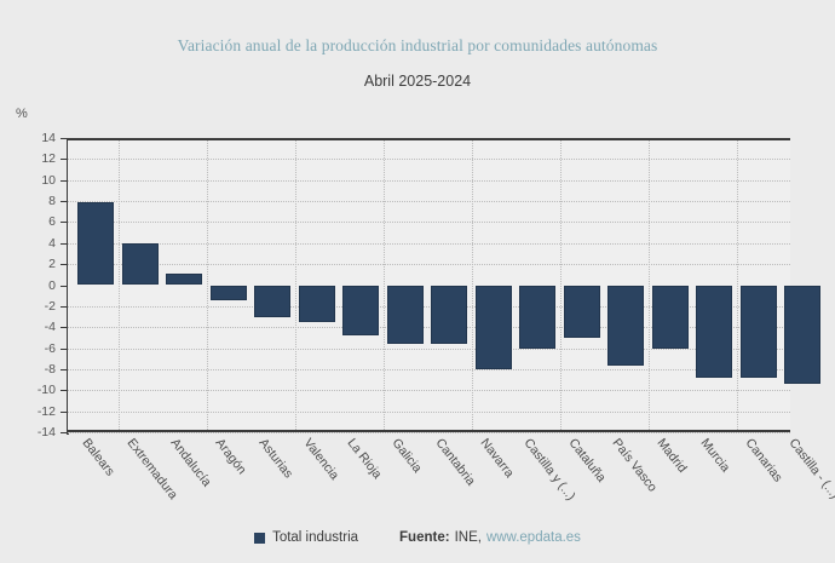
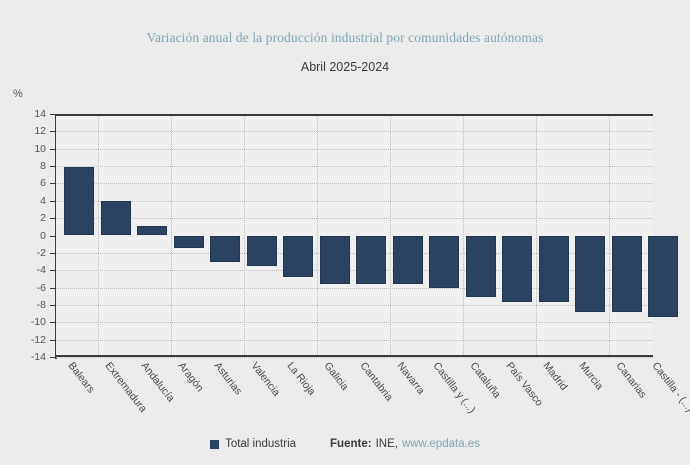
Navarra: -8 -> -6
Cataluña: -5 -> -7
Madrid: -6 -> -8
